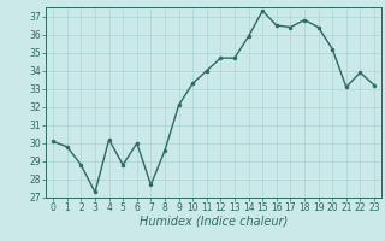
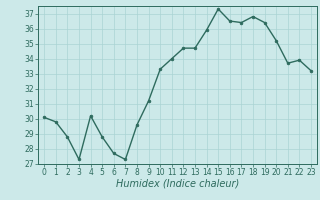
6: 30.0 -> 27.7
7: 27.7 -> 27.3
9: 32.1 -> 31.2
21: 33.1 -> 33.7
